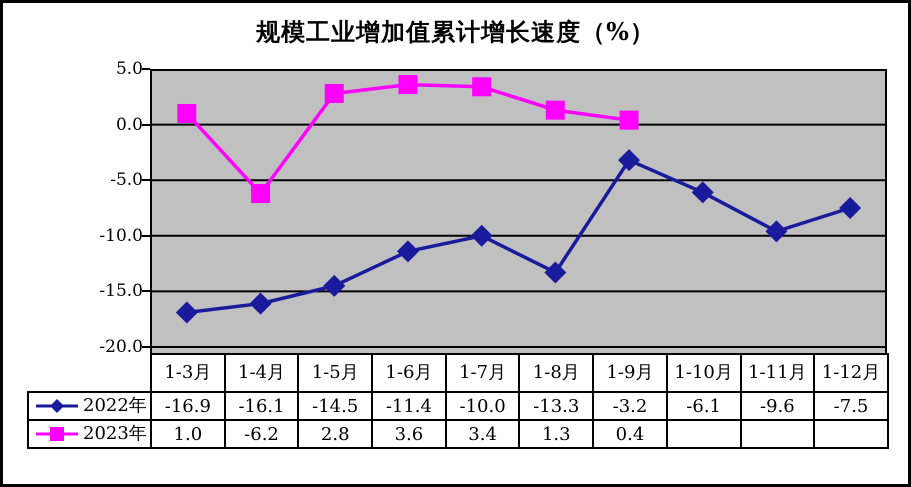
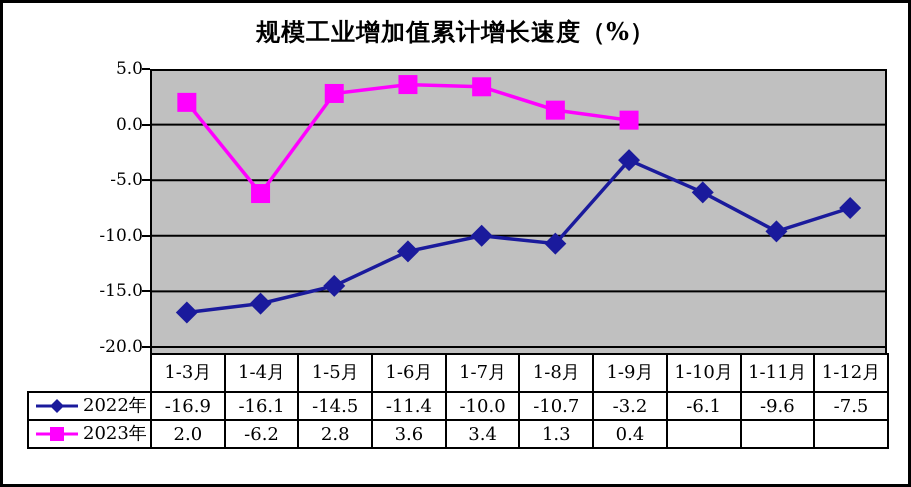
2023年/1-3月: 1.0 -> 2.0
2022年/1-8月: -13.3 -> -10.7
